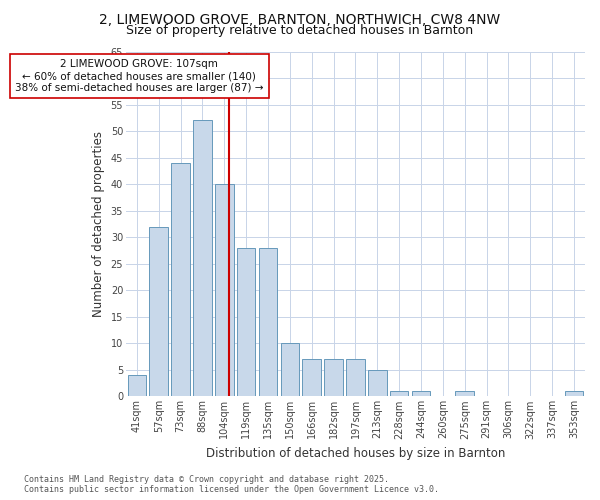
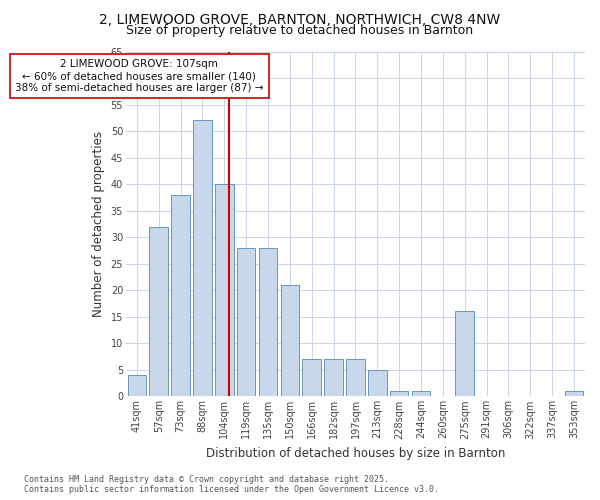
73sqm: 44 -> 38
150sqm: 10 -> 21
275sqm: 1 -> 16
